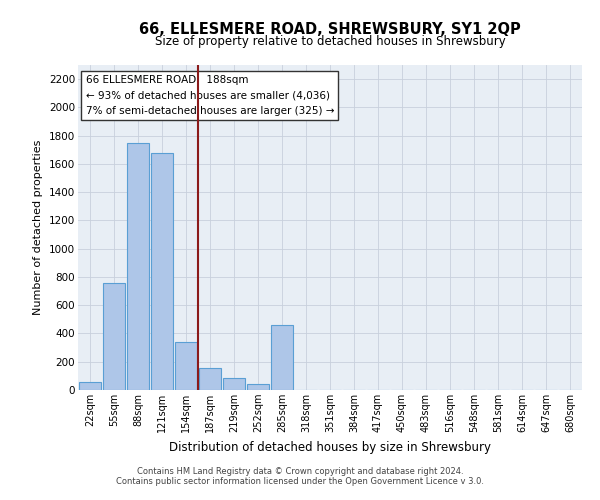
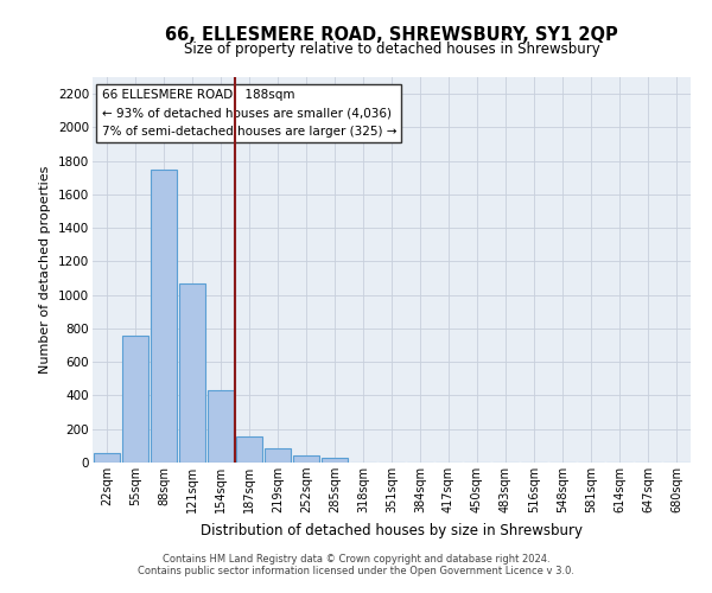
121sqm: 1680 -> 1070
154sqm: 340 -> 430
285sqm: 460 -> 20
